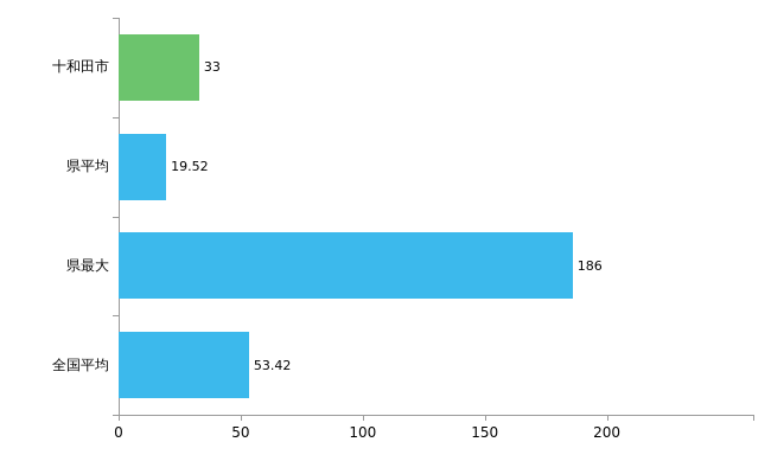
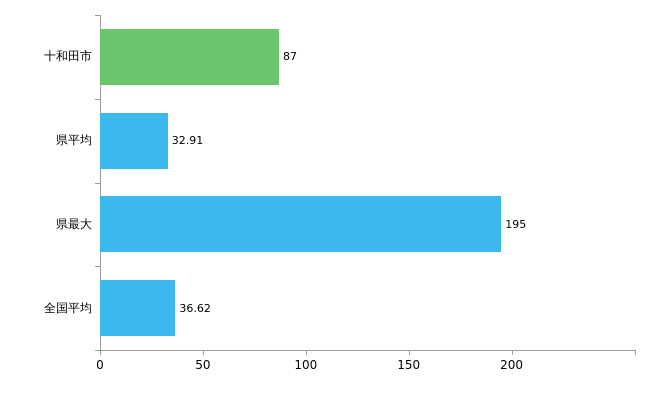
十和田市: 33 -> 87
県平均: 19.52 -> 32.91
県最大: 186 -> 195
全国平均: 53.42 -> 36.62
